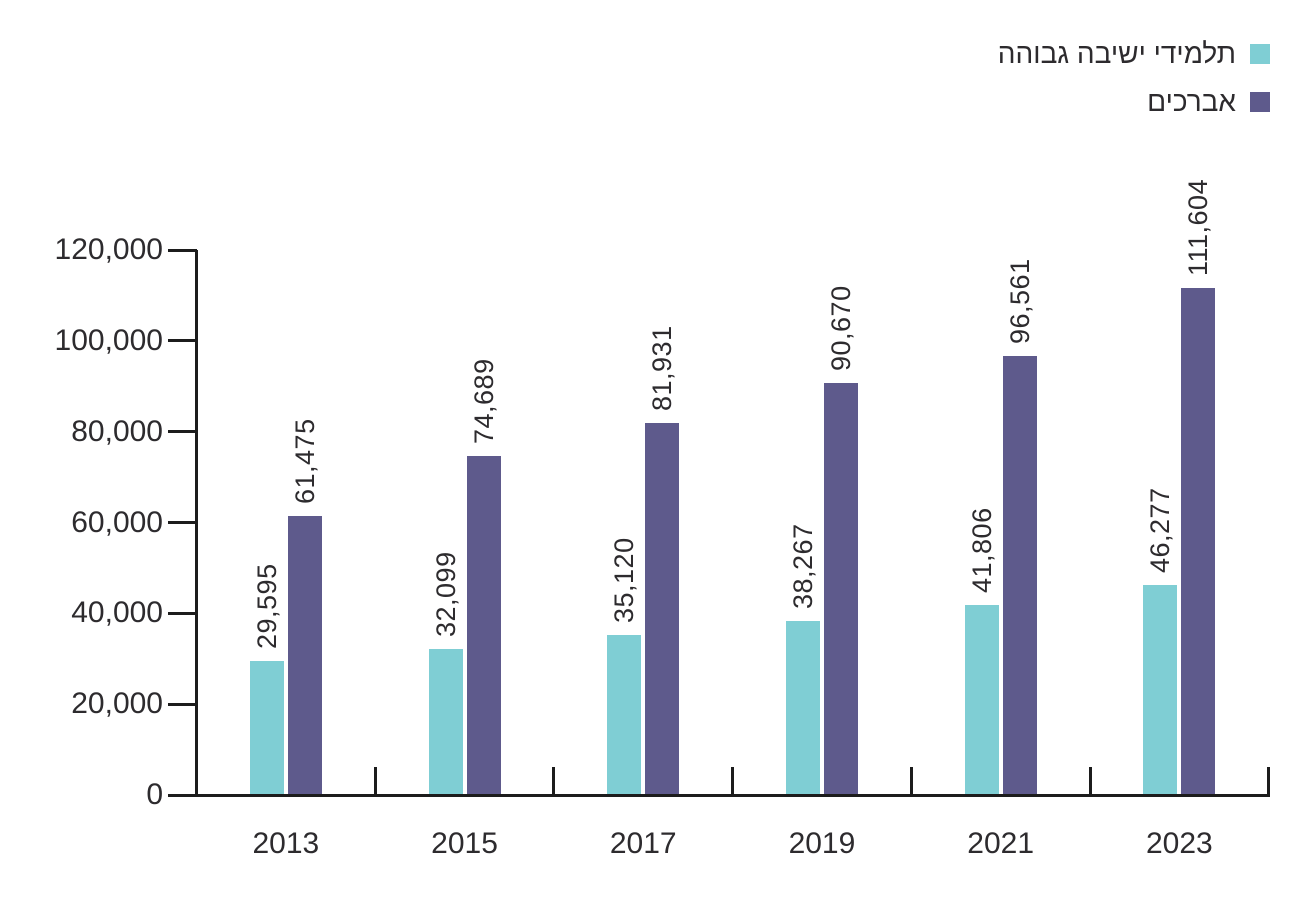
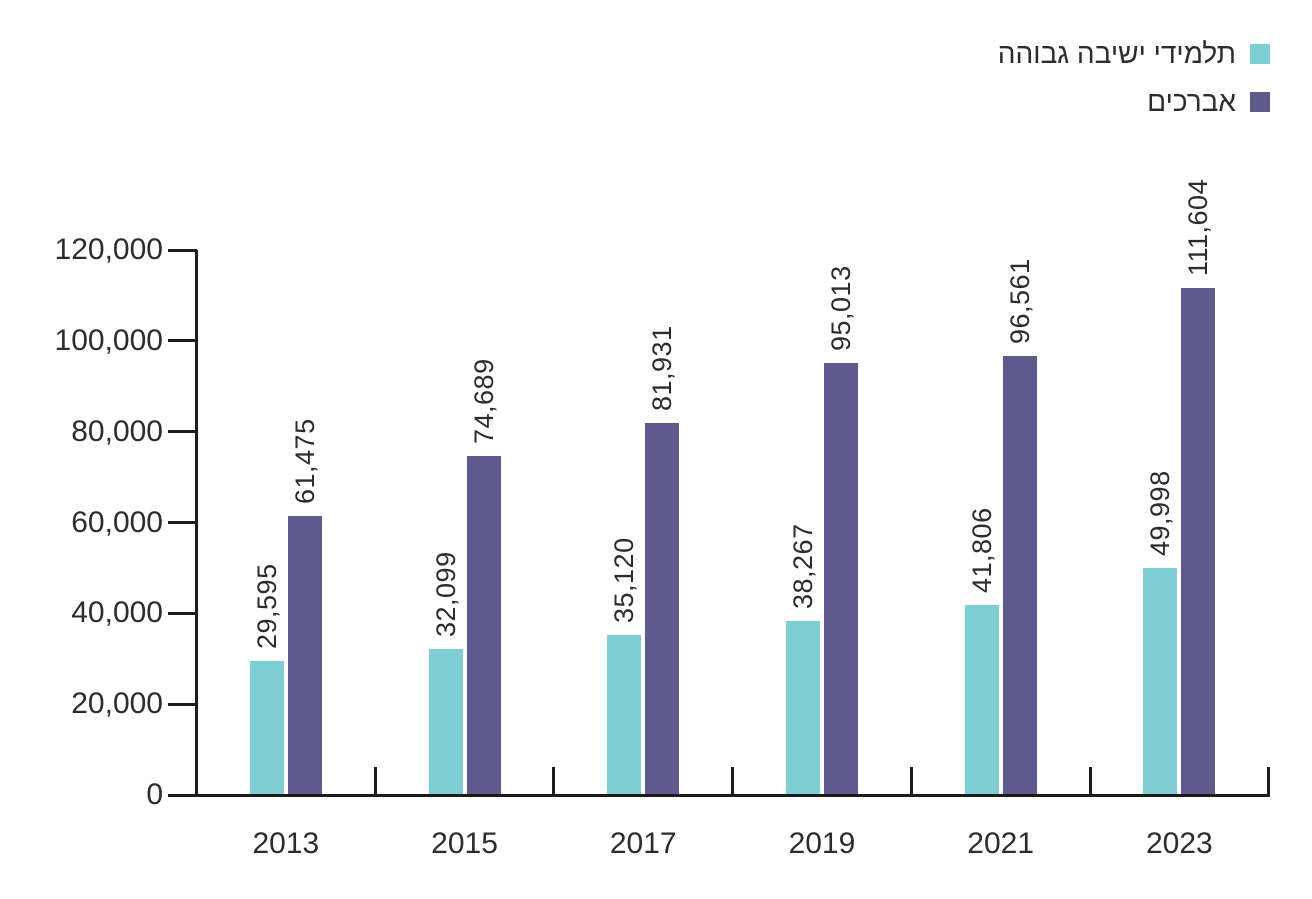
אברכים/2019: 90,670 -> 95,013
תלמידי ישיבה גבוהה/2023: 46,277 -> 49,998
